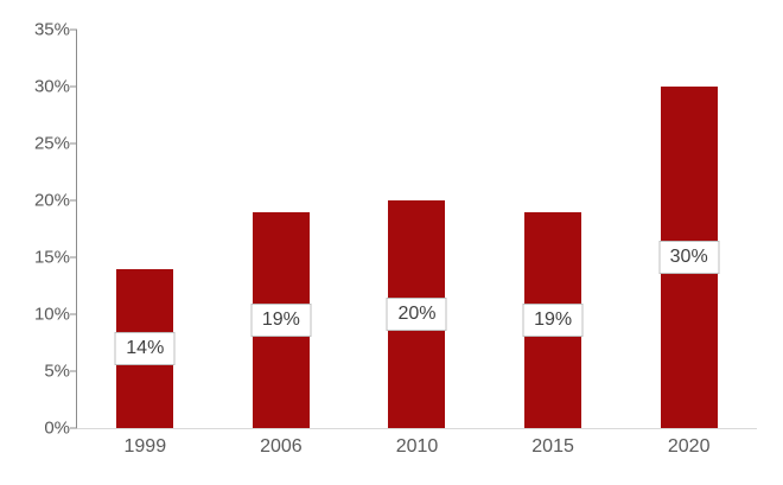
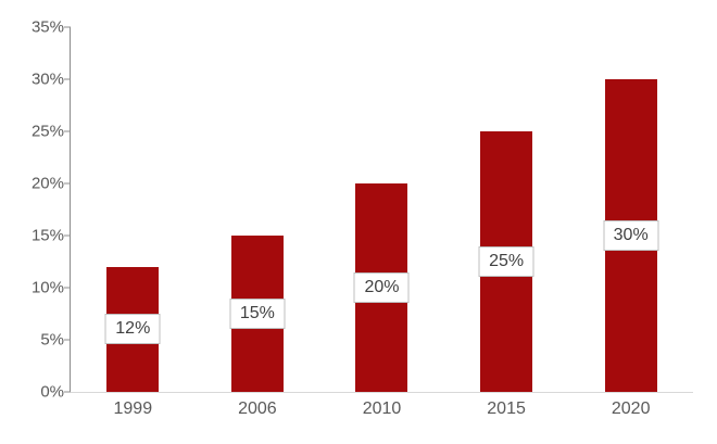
1999: 14% -> 12%
2006: 19% -> 15%
2015: 19% -> 25%
